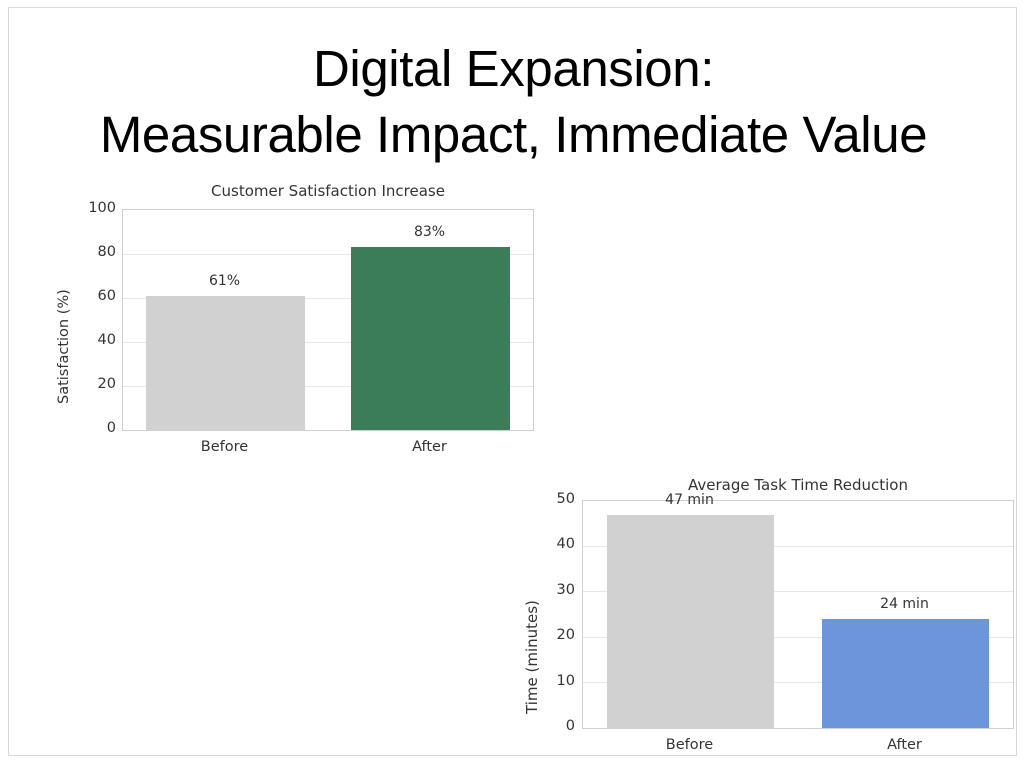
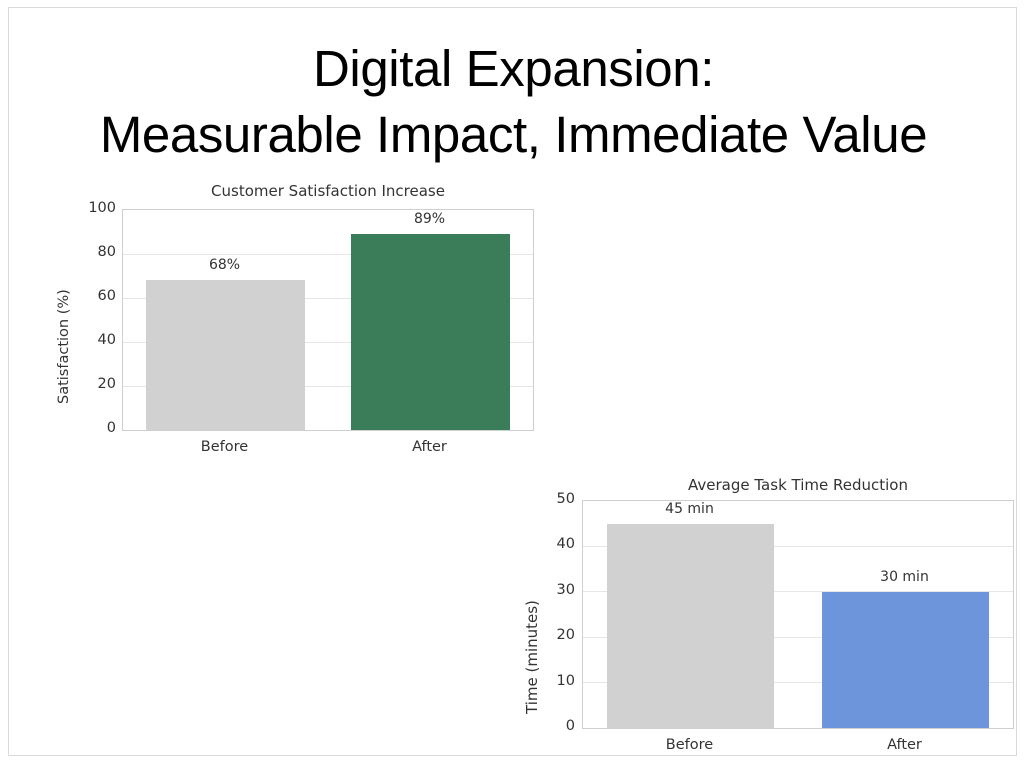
Customer Satisfaction Increase/Before: 61% -> 68%
Customer Satisfaction Increase/After: 83% -> 89%
Average Task Time Reduction/Before: 47 -> 45
Average Task Time Reduction/After: 24 -> 30
